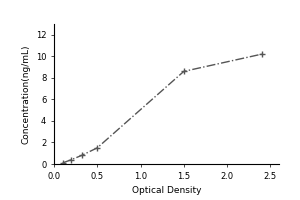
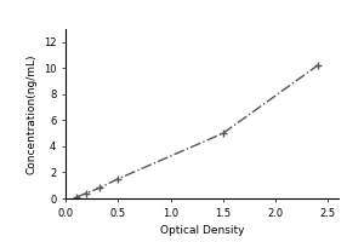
1.5: 8.6 -> 5.0
